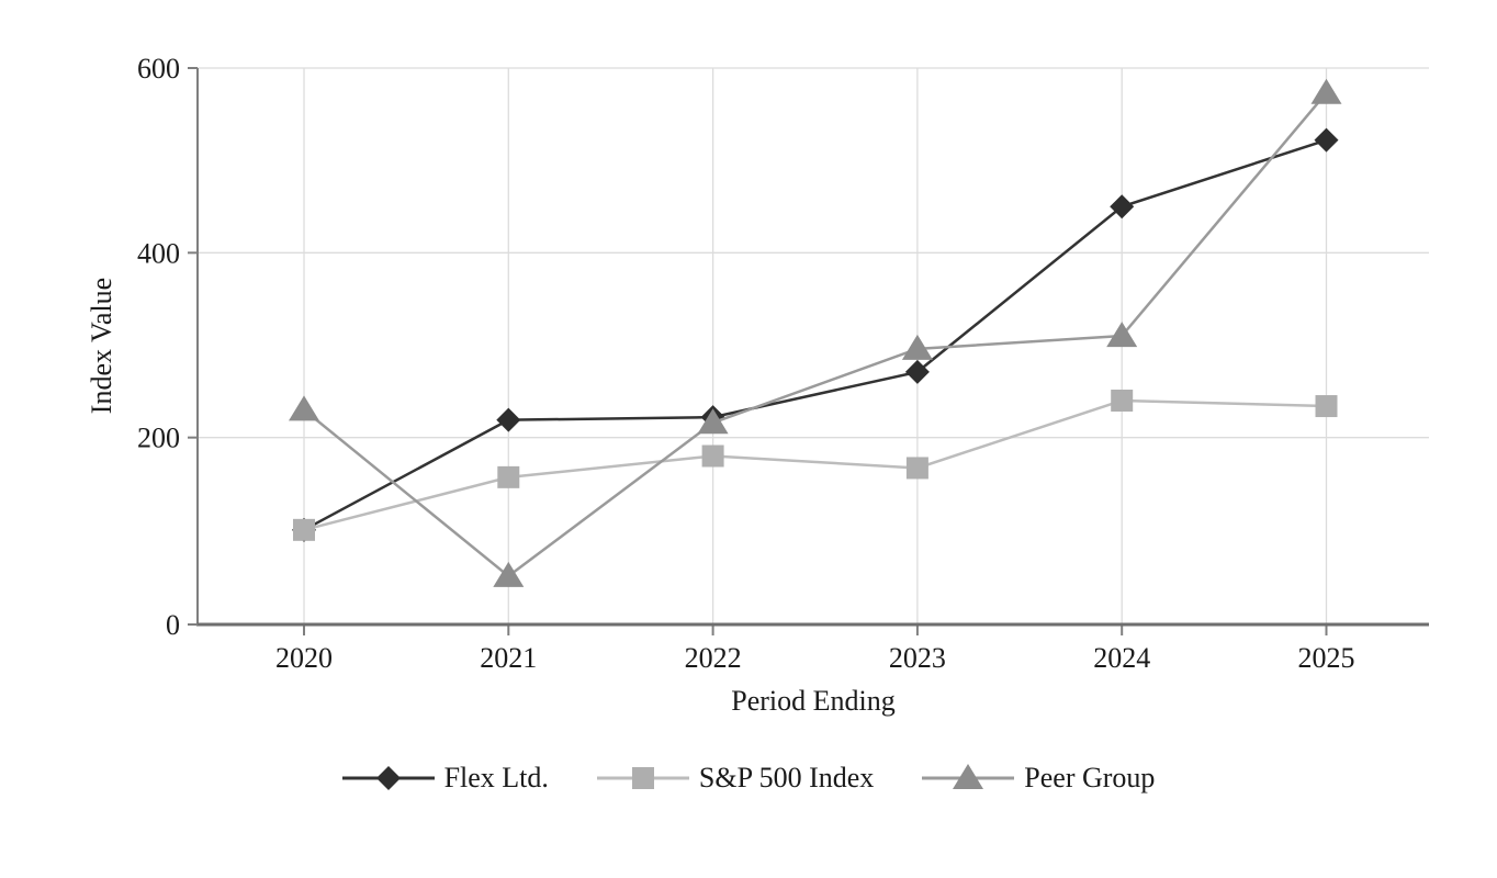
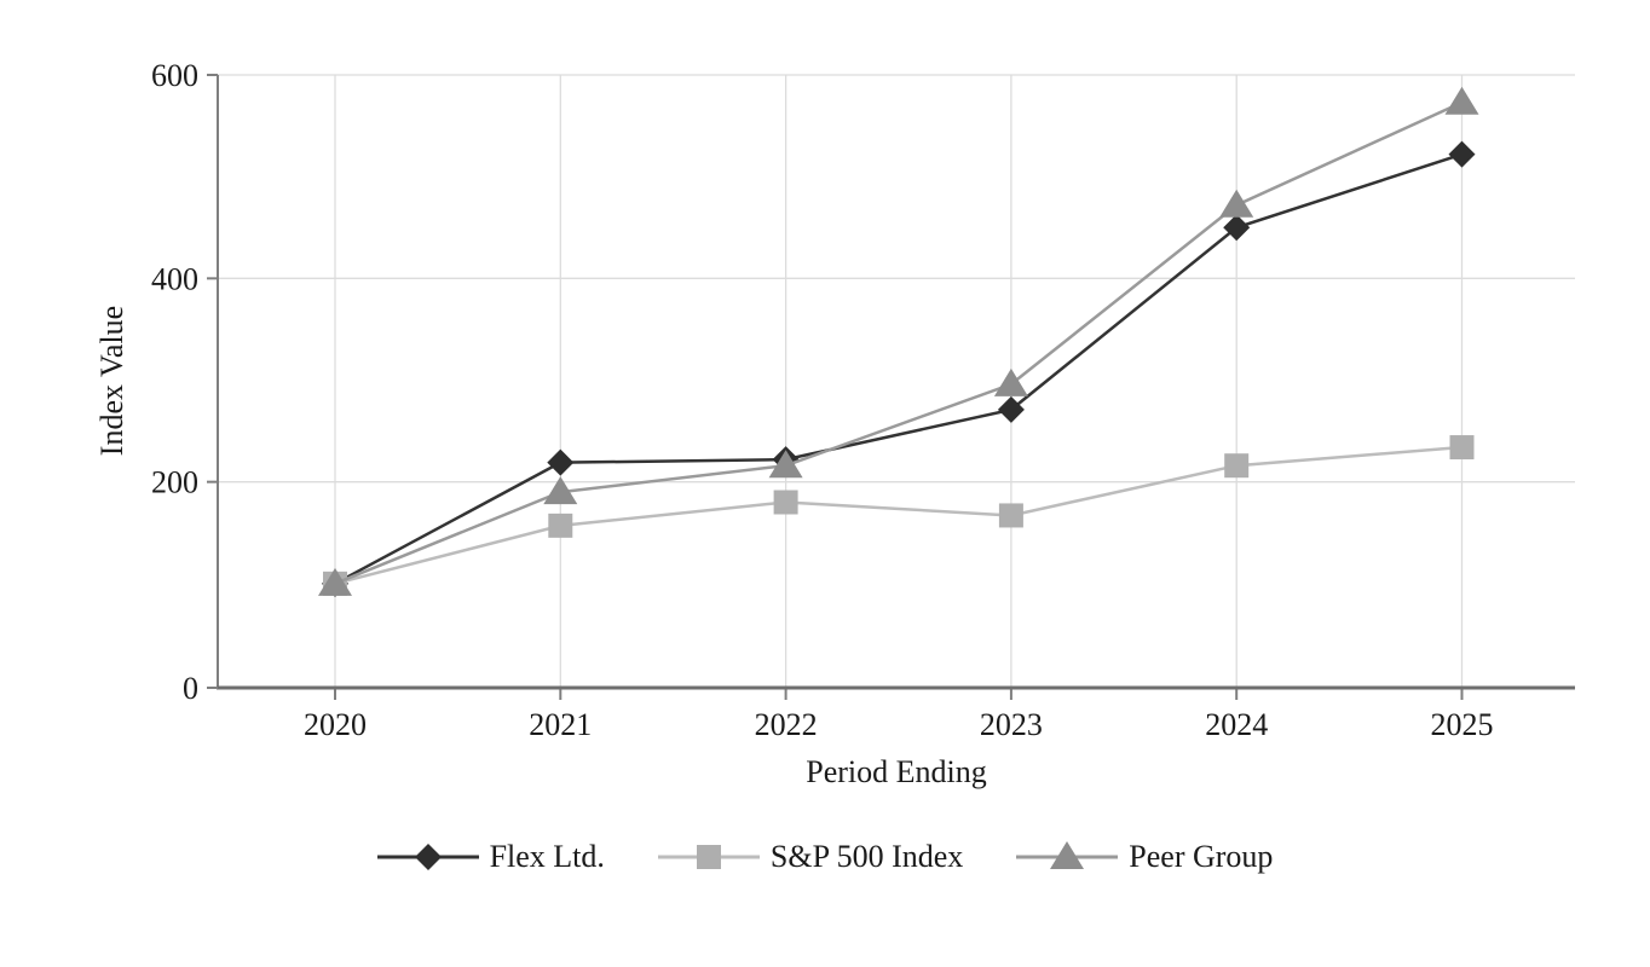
Peer Group/2020: 230 -> 100
Peer Group/2021: 50 -> 190
S&P 500 Index/2024: 240 -> 220
Peer Group/2024: 310 -> 470
